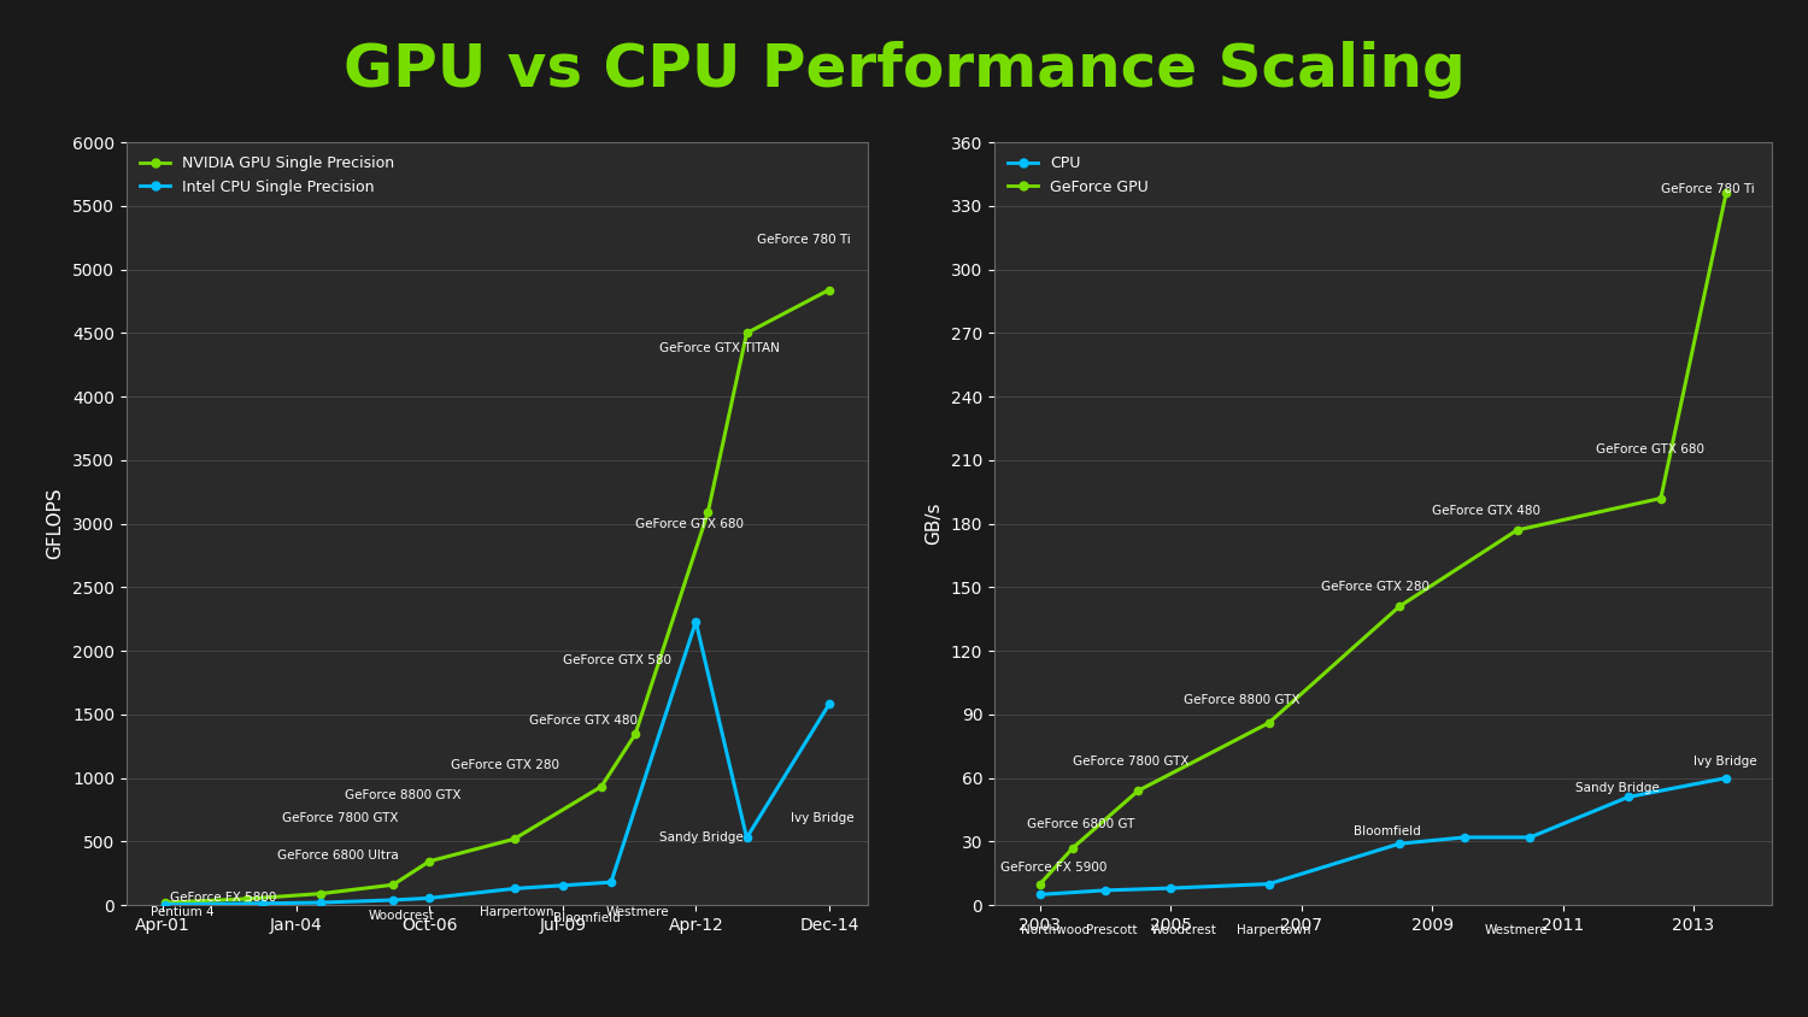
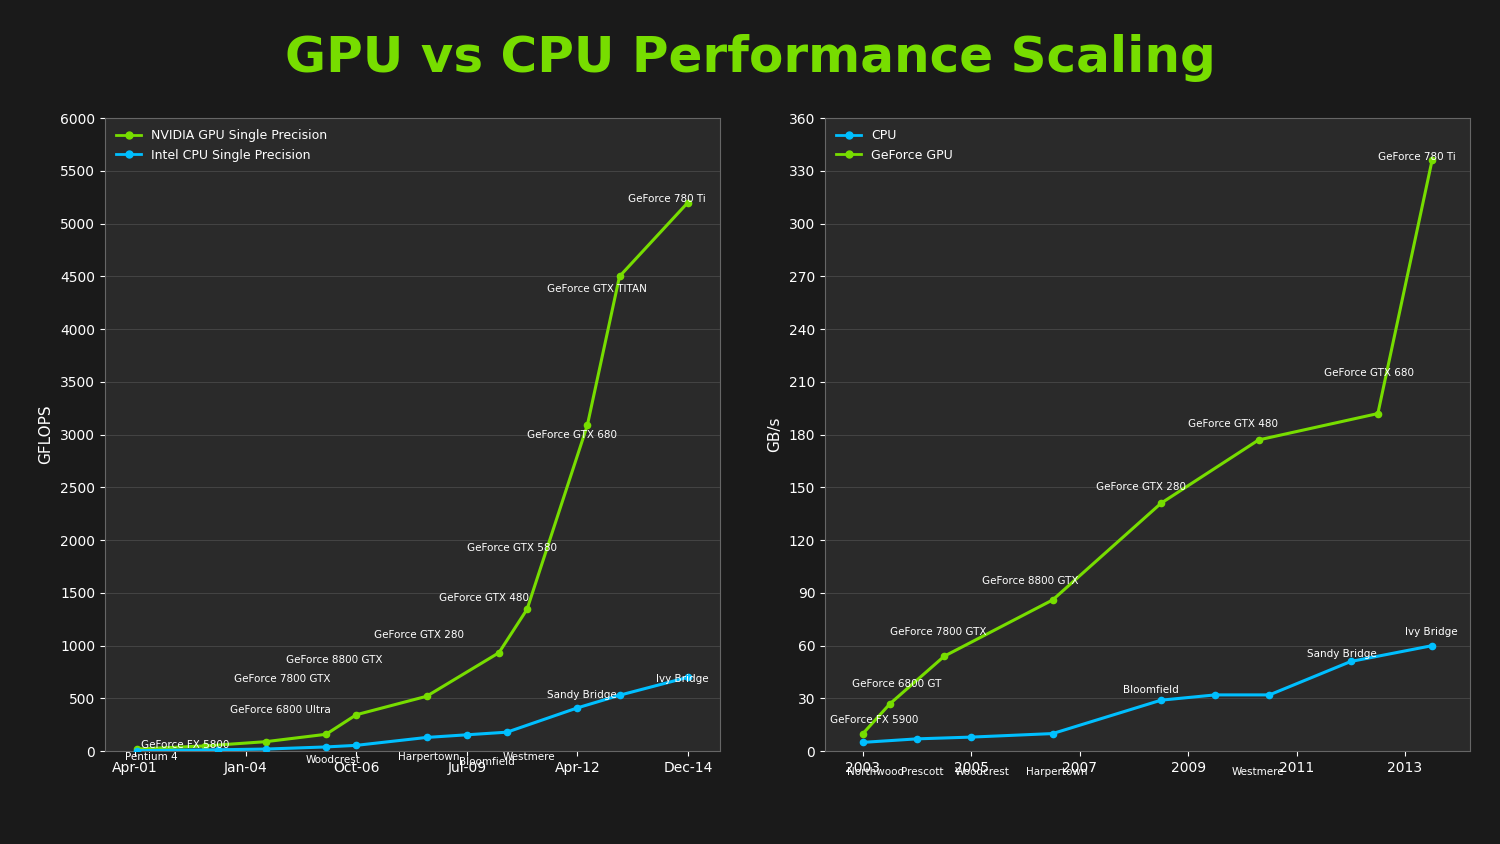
Intel CPU Single Precision/Apr-12: 2230 -> 410
NVIDIA GPU Single Precision/Dec-14: 4840 -> 5200
Intel CPU Single Precision/Dec-14: 1580 -> 700
